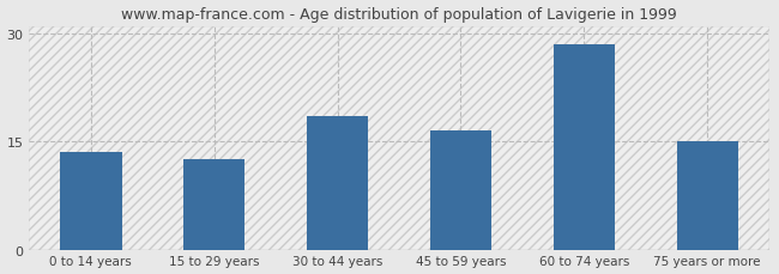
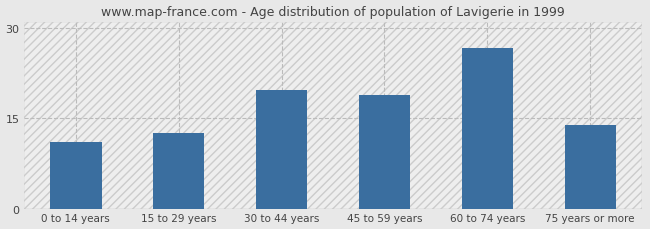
0 to 14 years: 13.5 -> 11.0
30 to 44 years: 18.5 -> 19.6
45 to 59 years: 16.5 -> 18.8
60 to 74 years: 28.5 -> 26.6
75 years or more: 15.0 -> 13.8
